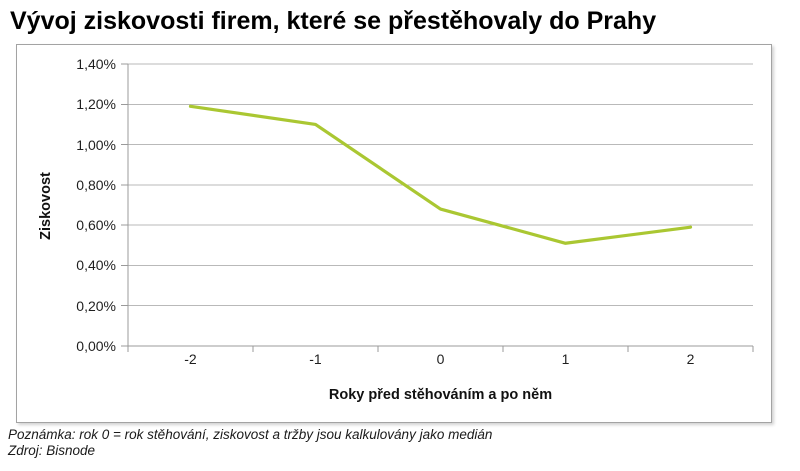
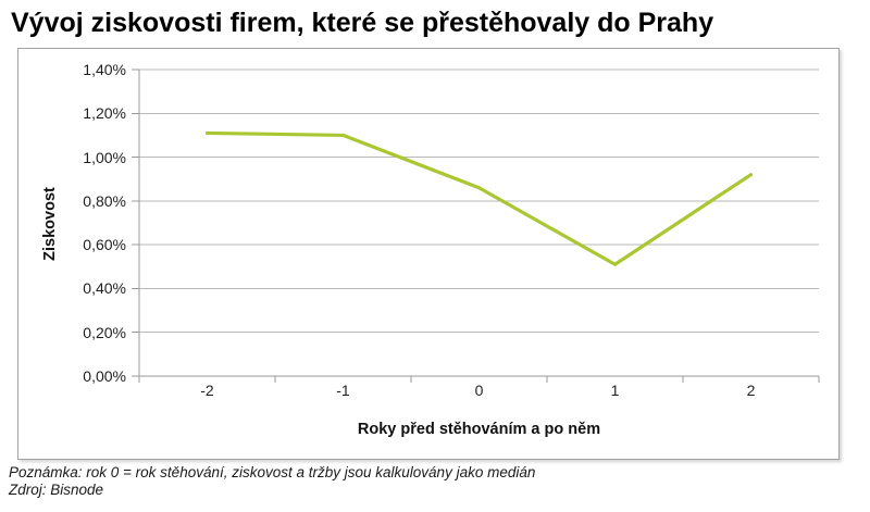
-2: 1,19% -> 1,11%
0: 0,68% -> 0,86%
2: 0,59% -> 0,92%
